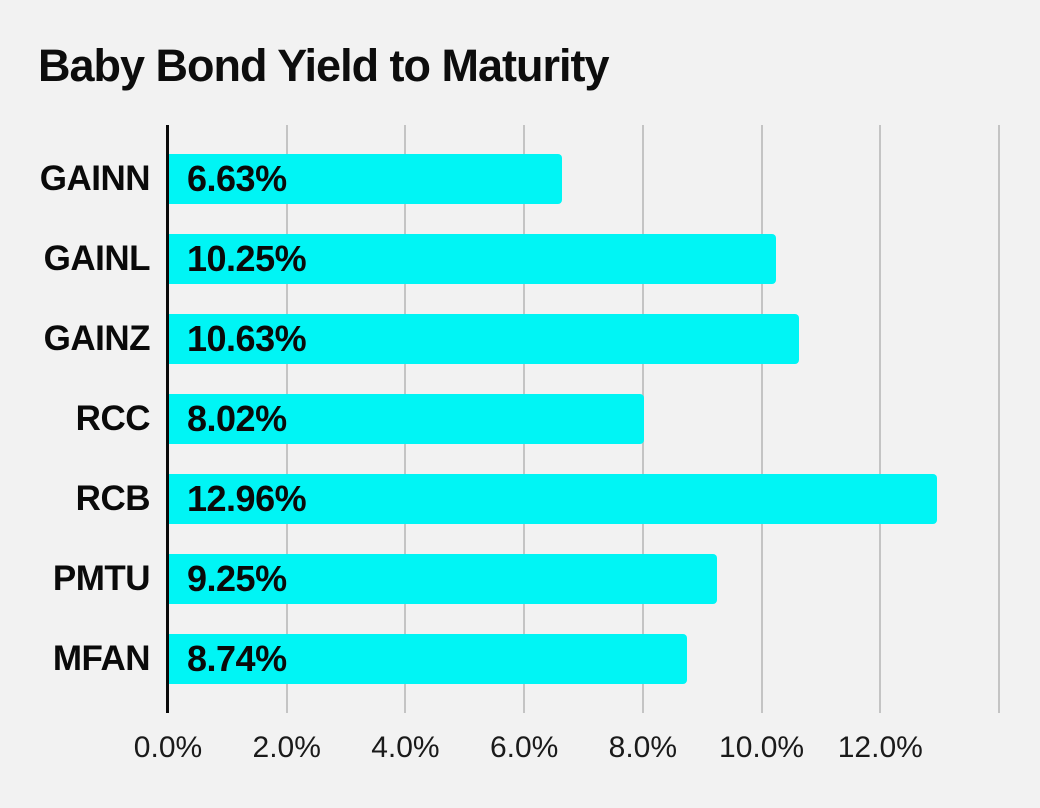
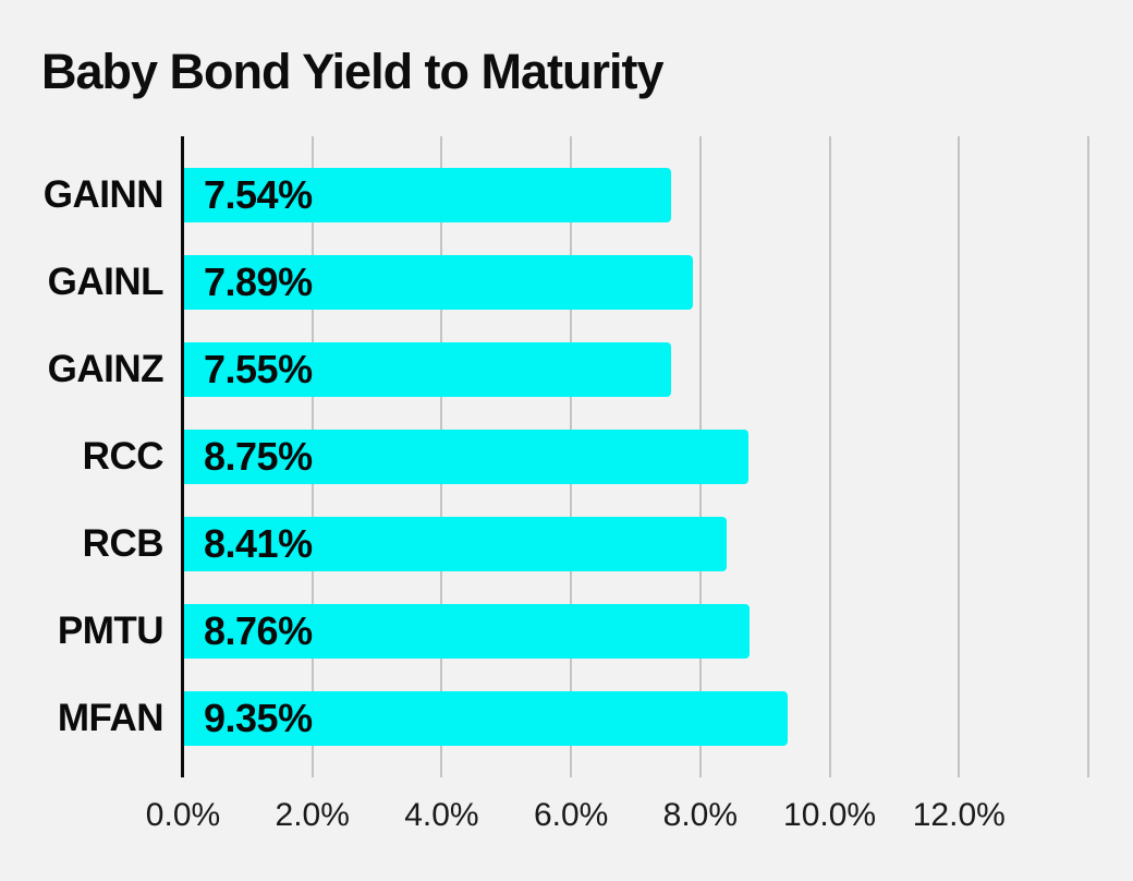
GAINN: 6.63% -> 7.54%
GAINL: 10.25% -> 7.89%
GAINZ: 10.63% -> 7.55%
RCC: 8.02% -> 8.75%
RCB: 12.96% -> 8.41%
PMTU: 9.25% -> 8.76%
MFAN: 8.74% -> 9.35%
